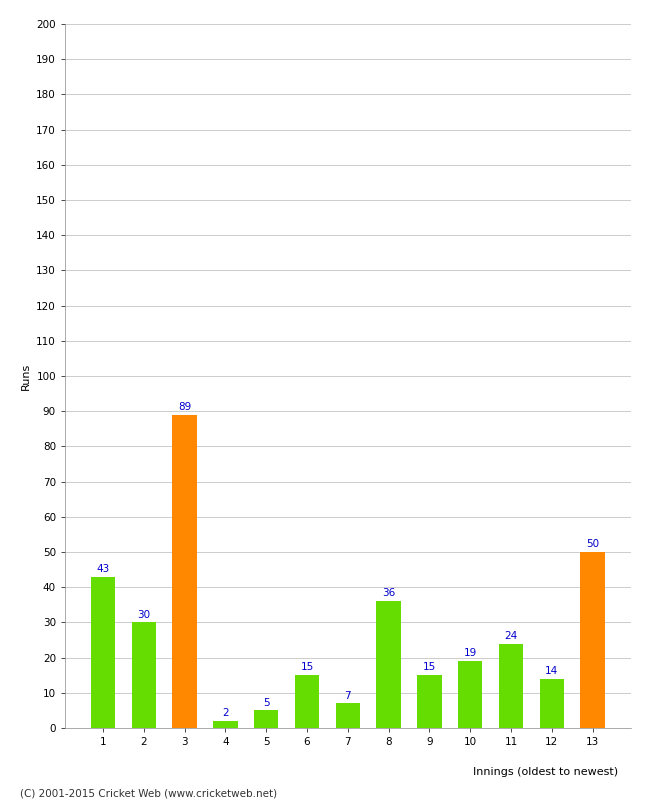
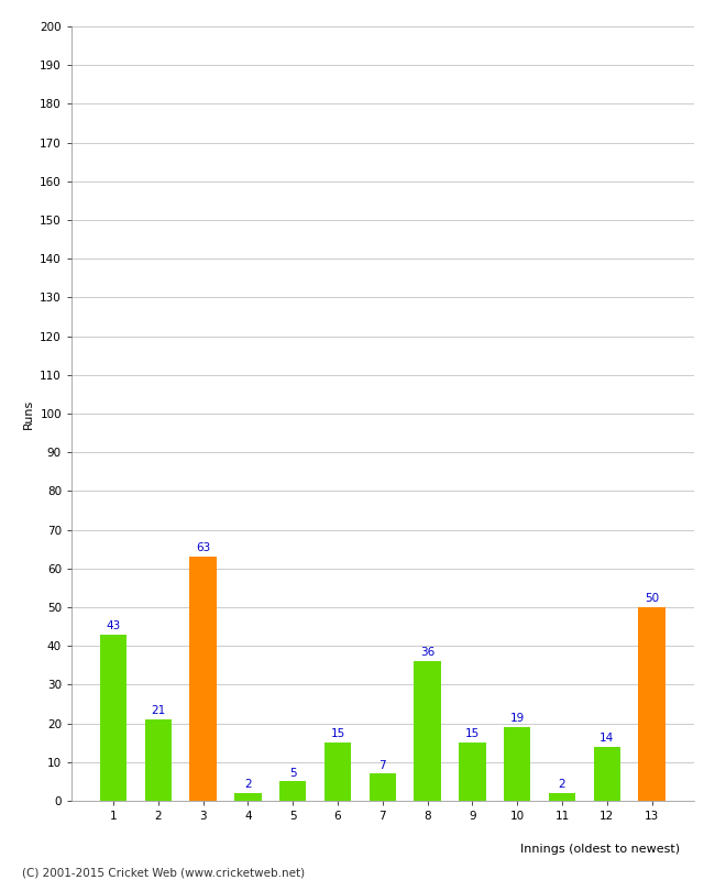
2: 30 -> 21
3: 89 -> 63
11: 24 -> 2
